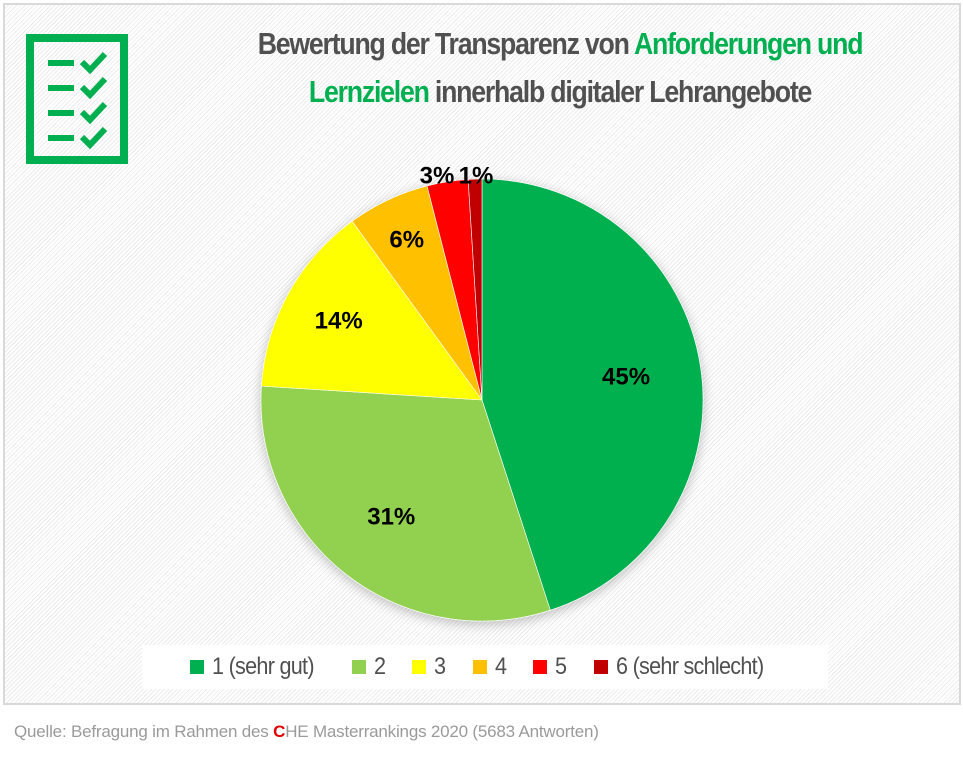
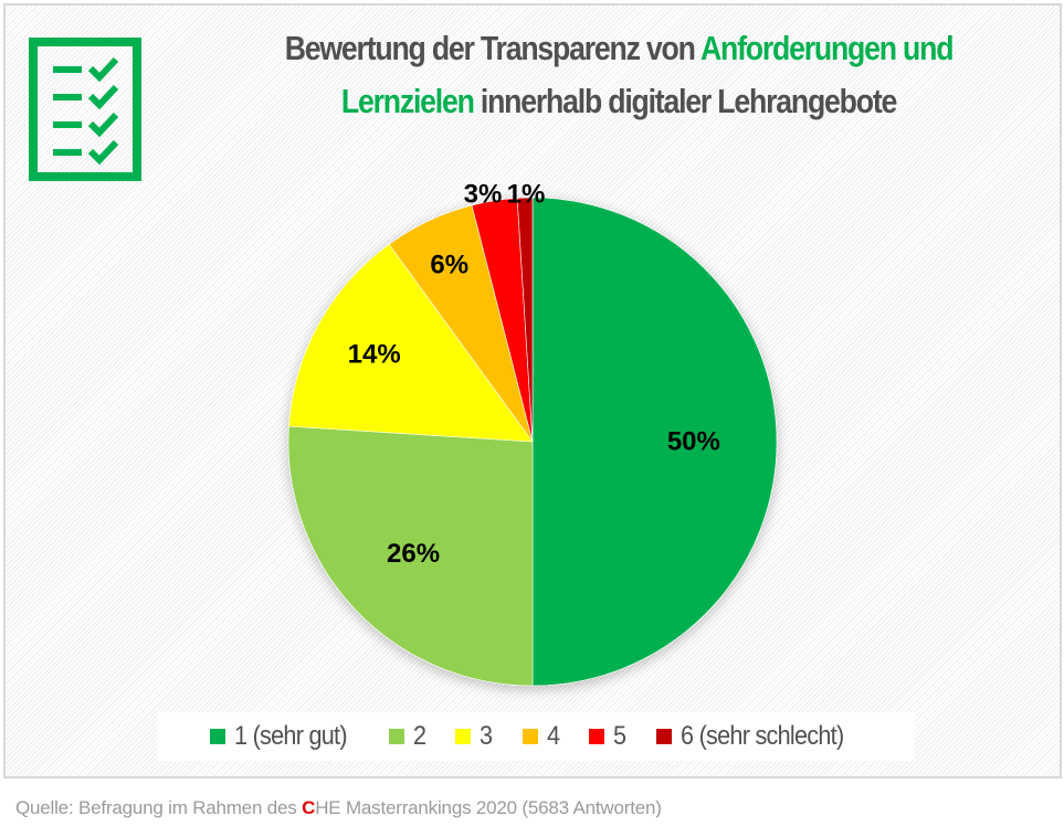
1 (sehr gut): 45% -> 50%
2: 31% -> 26%
